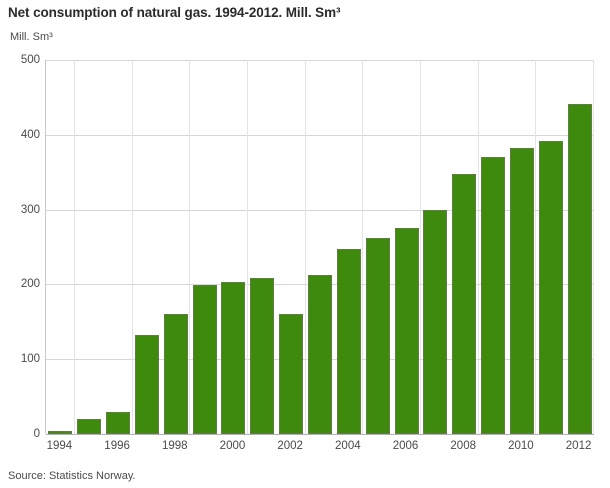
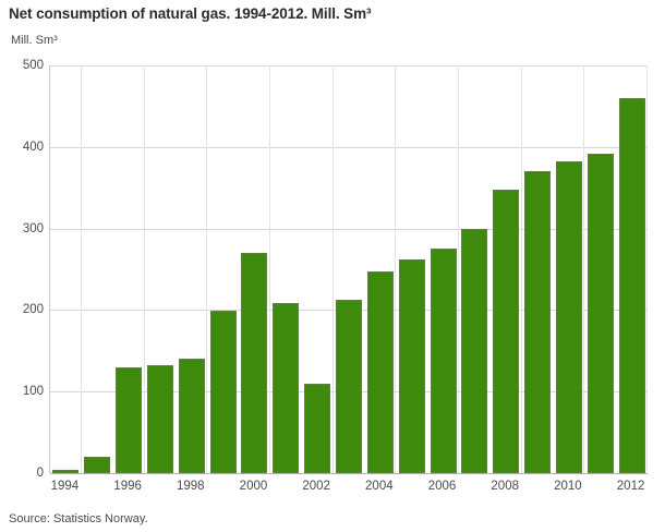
1996: 30 -> 130
1998: 160 -> 140
2000: 200 -> 270
2002: 160 -> 110
2012: 440 -> 460
